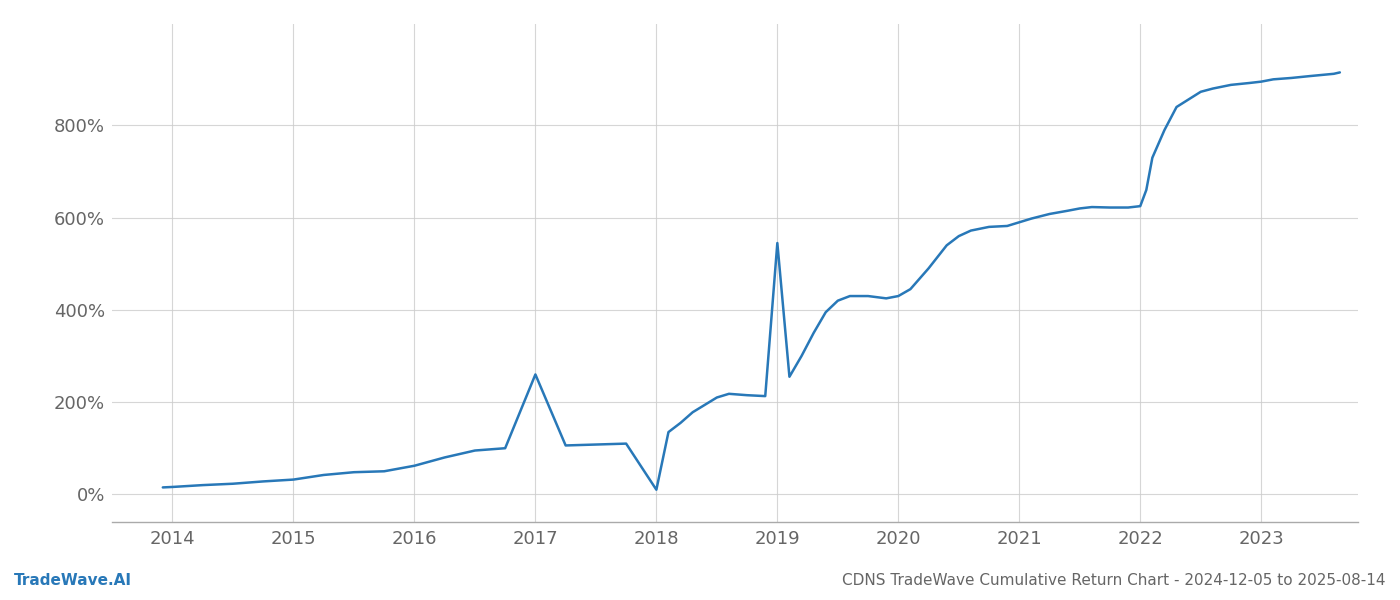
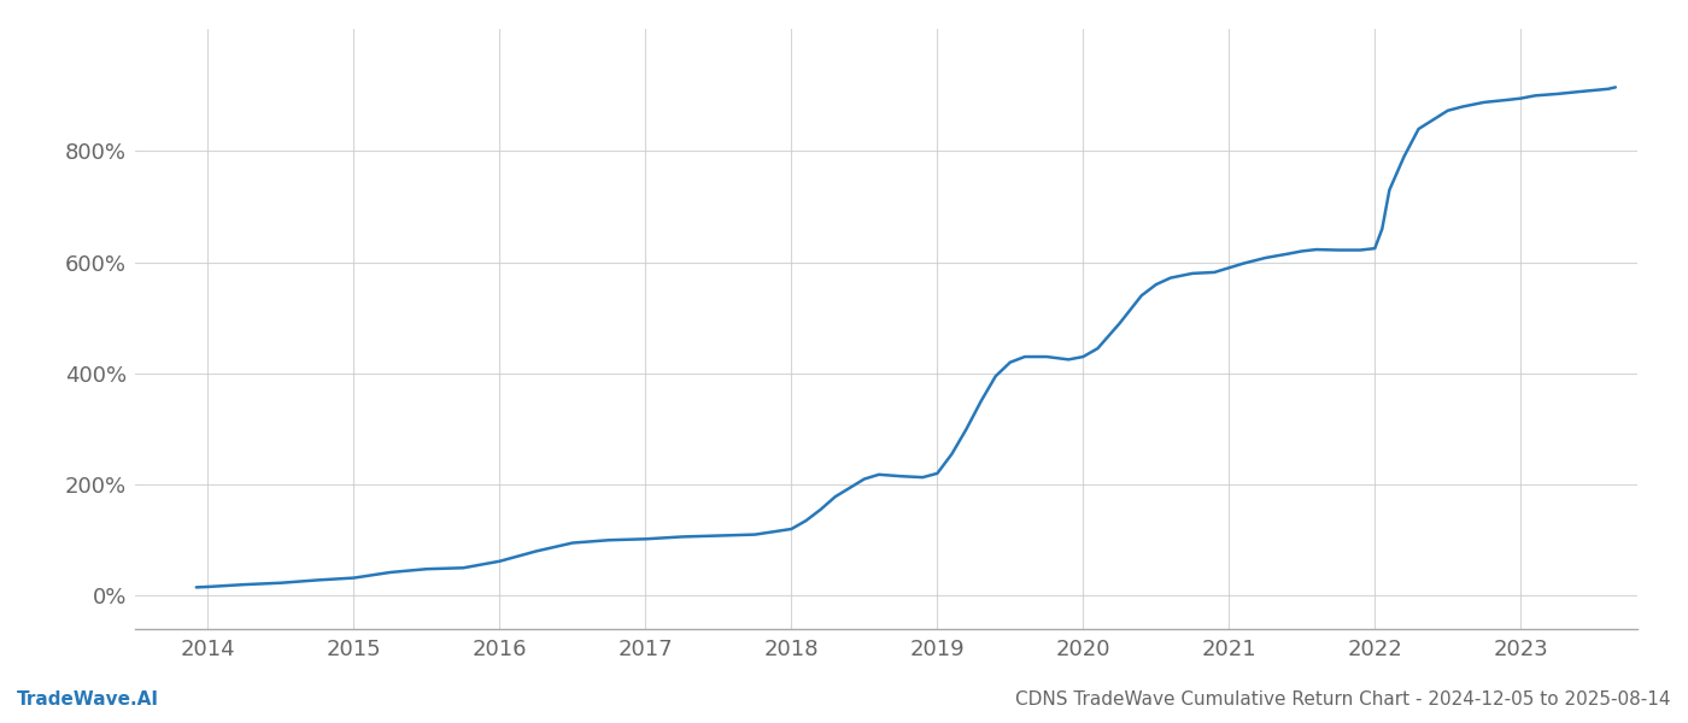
2017: 260% -> 102%
2018: 10% -> 120%
2019: 545% -> 220%
